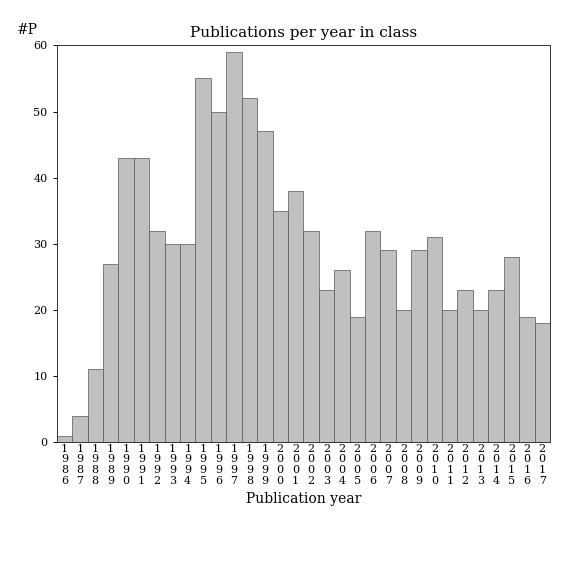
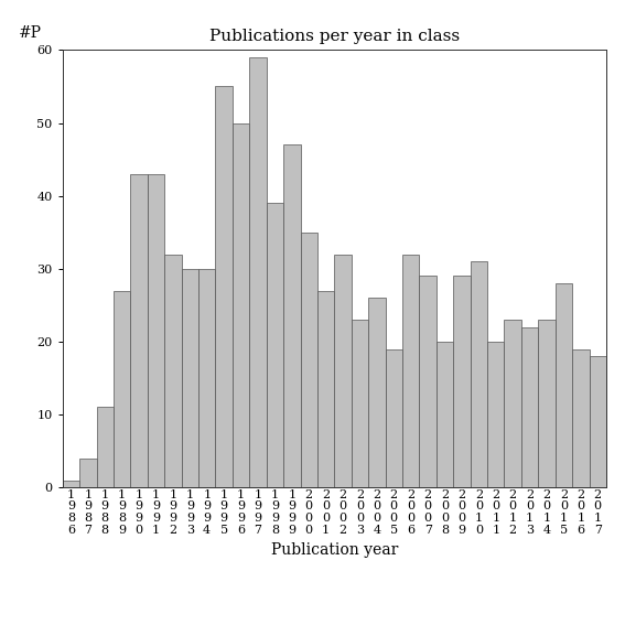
1 9 9 8: 52 -> 39
2 0 0 1: 38 -> 27
2 0 1 3: 20 -> 22
